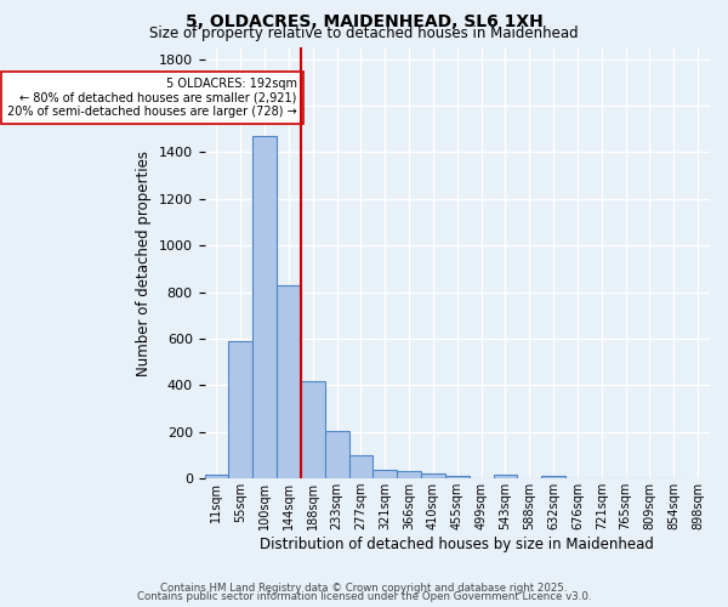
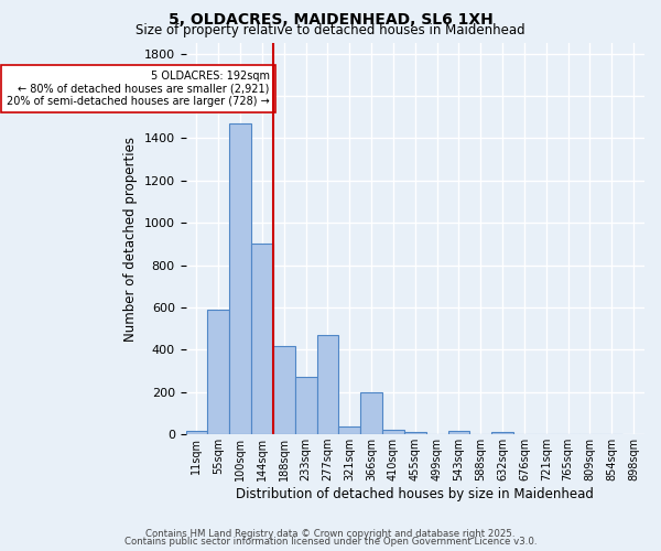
144sqm: 830 -> 900
233sqm: 200 -> 270
277sqm: 100 -> 470
366sqm: 30 -> 200
